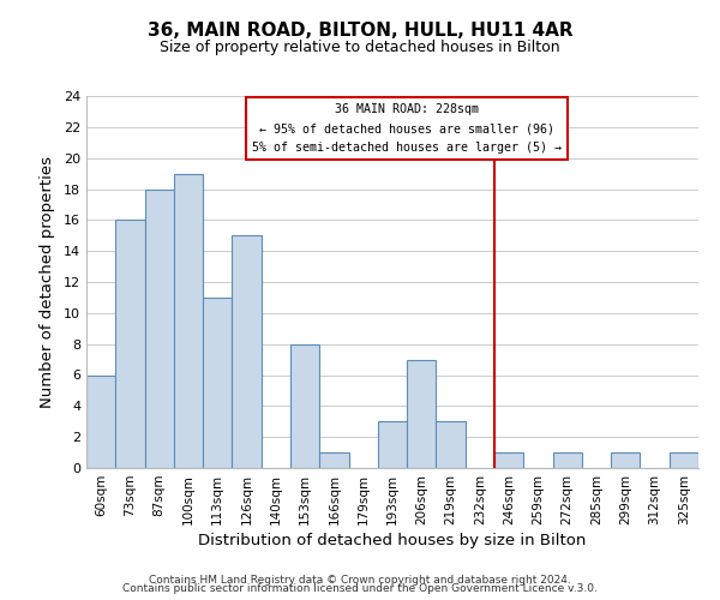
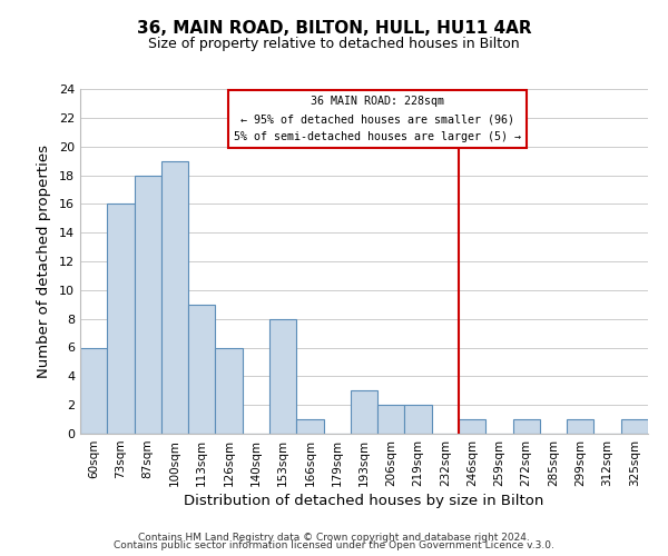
113sqm: 11 -> 9
126sqm: 15 -> 6
206sqm: 7 -> 2
219sqm: 3 -> 2
